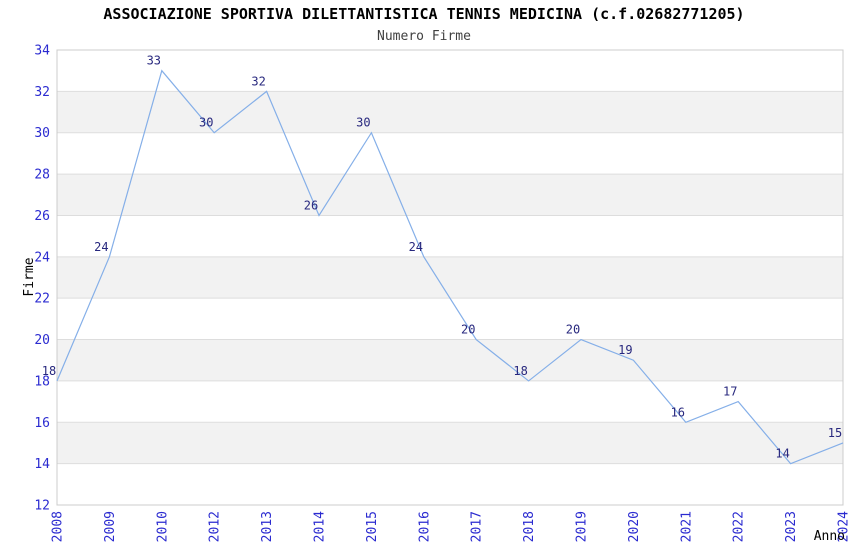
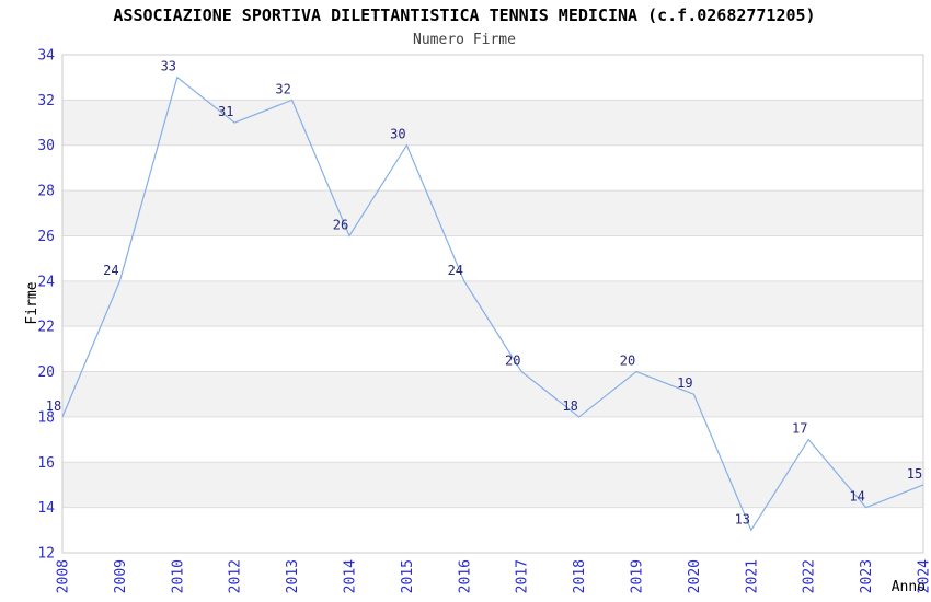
2012: 30 -> 31
2021: 16 -> 13
